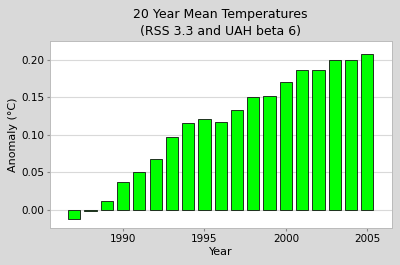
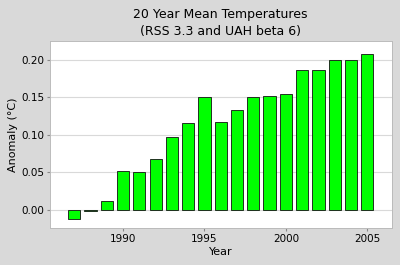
1990: 0.037 -> 0.052
1995: 0.121 -> 0.150
2000: 0.170 -> 0.154
